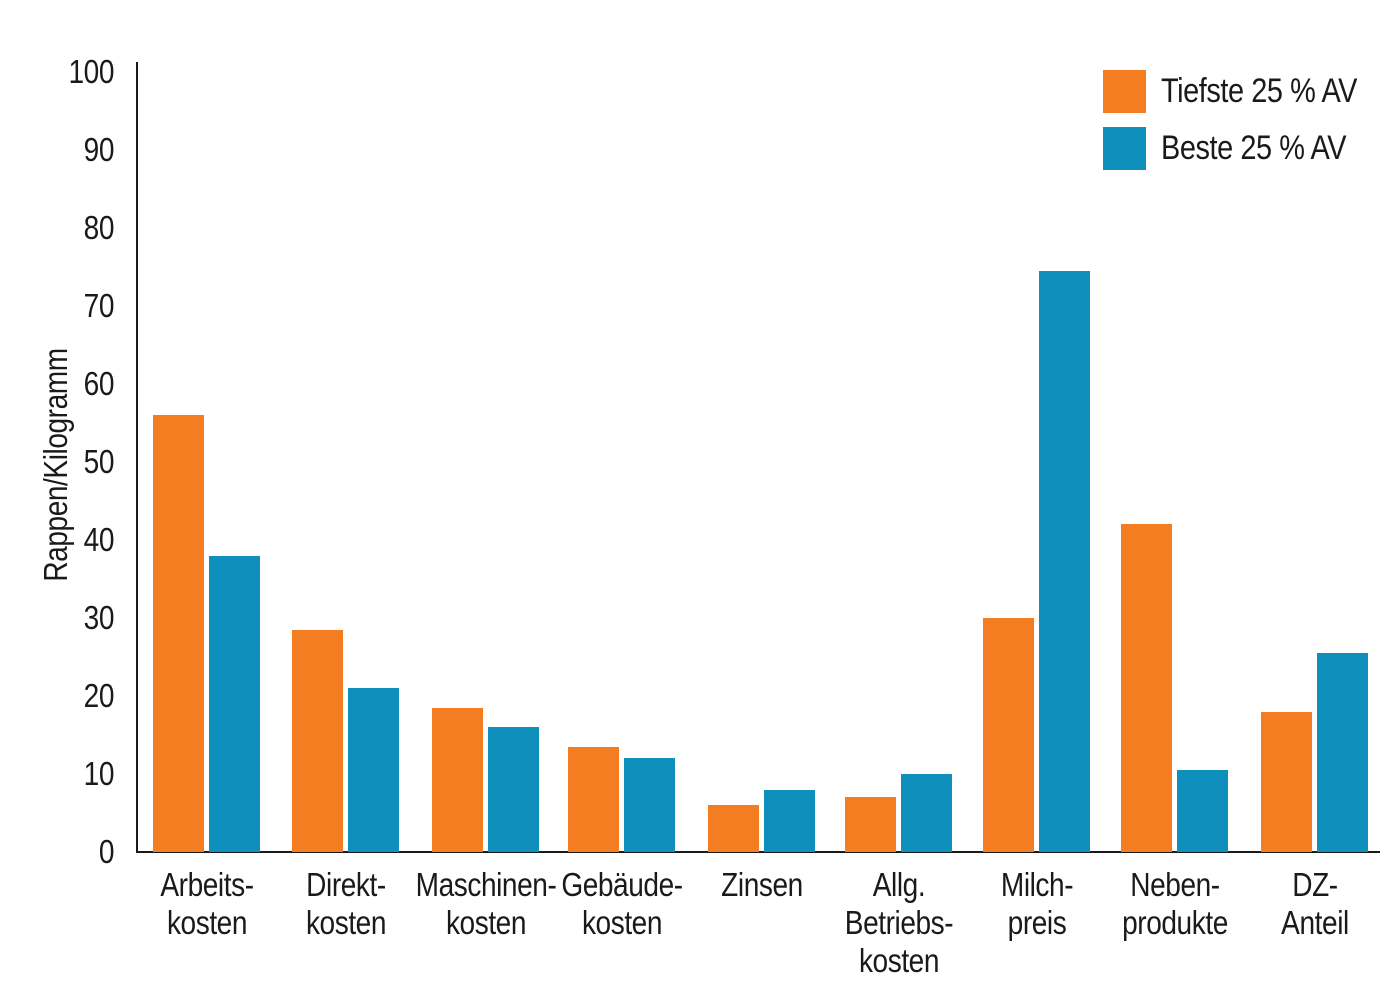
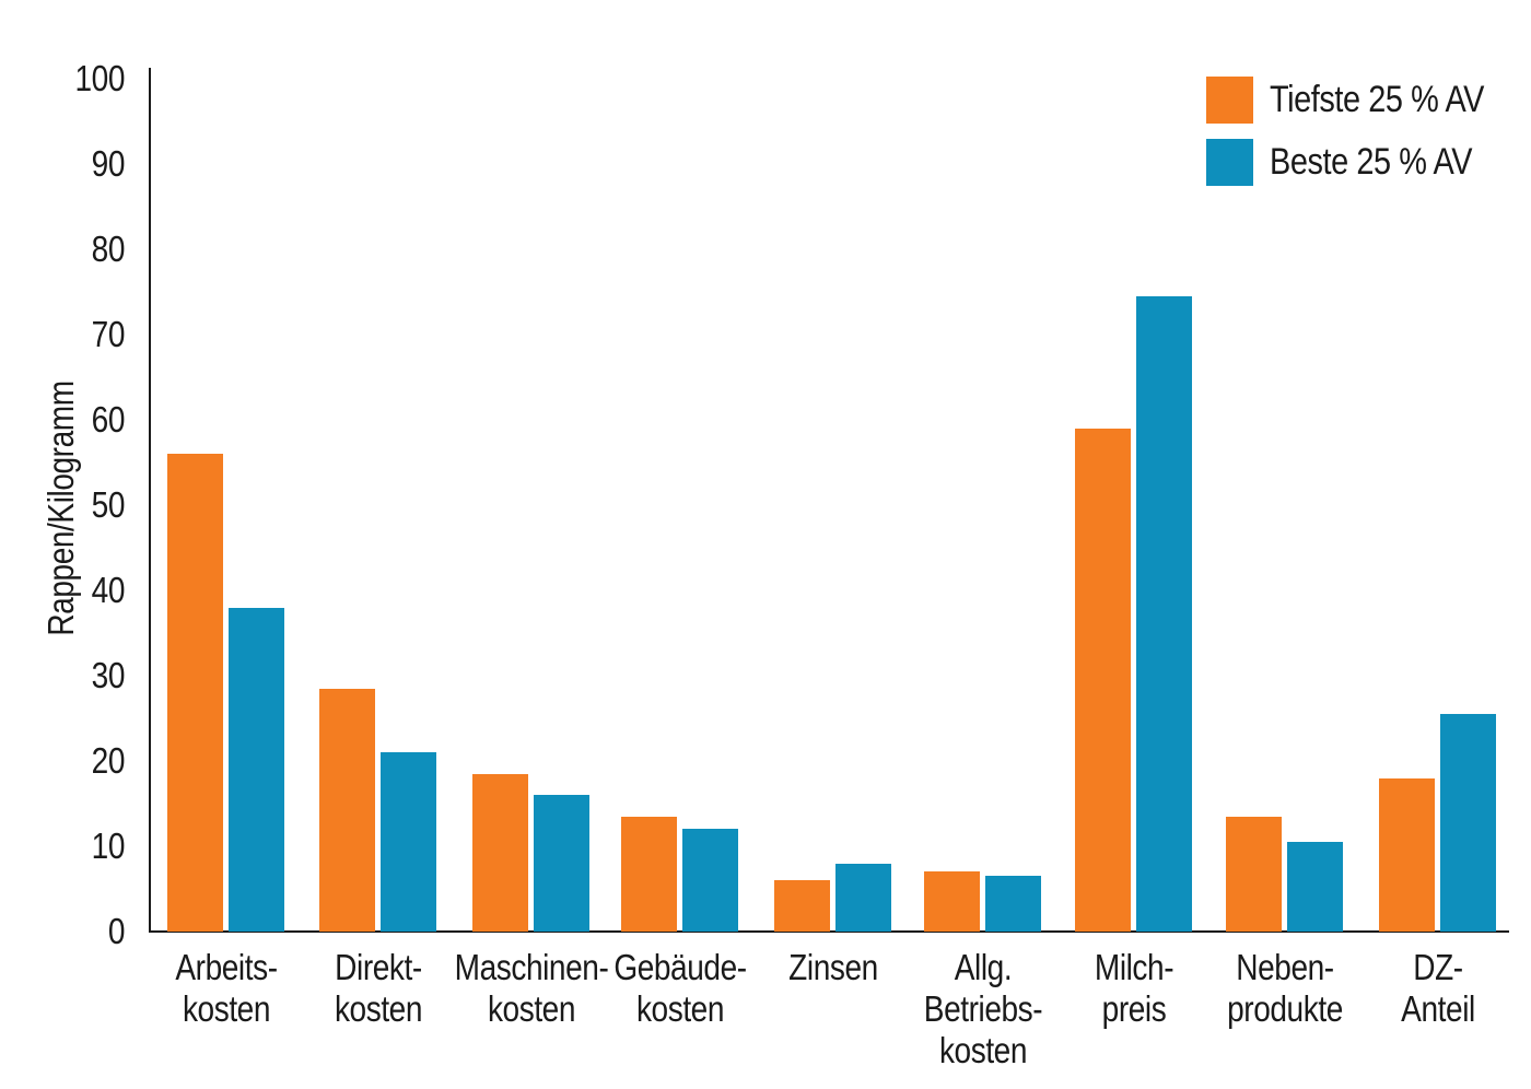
Beste 25 % AV/Allg. Betriebs- kosten: 10 -> 6
Tiefste 25 % AV/Milch- preis: 30 -> 59
Tiefste 25 % AV/Neben- produkte: 42 -> 14
